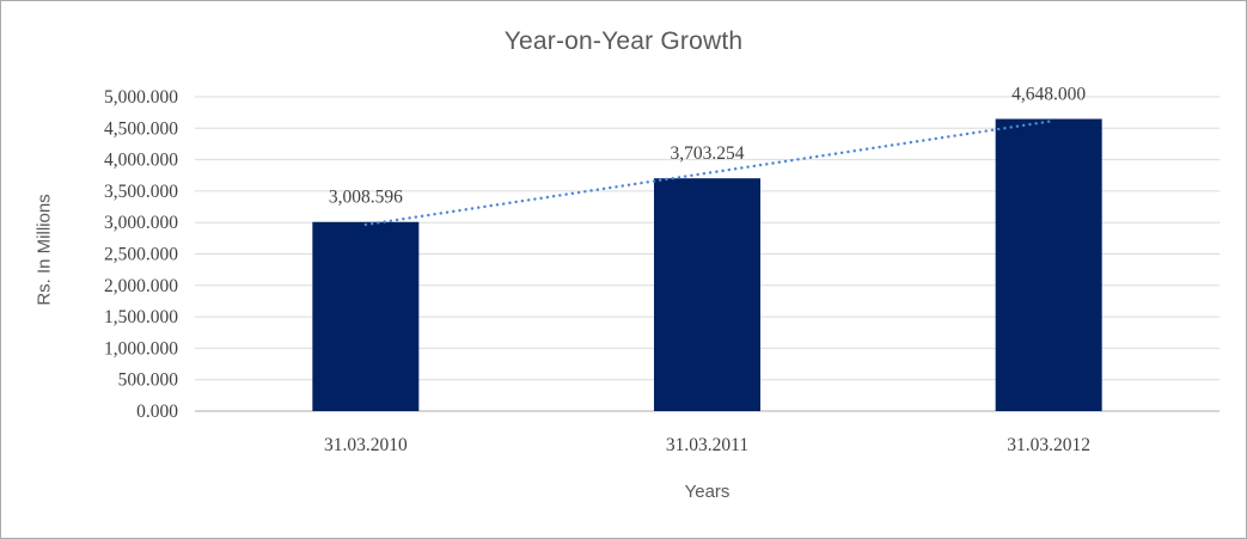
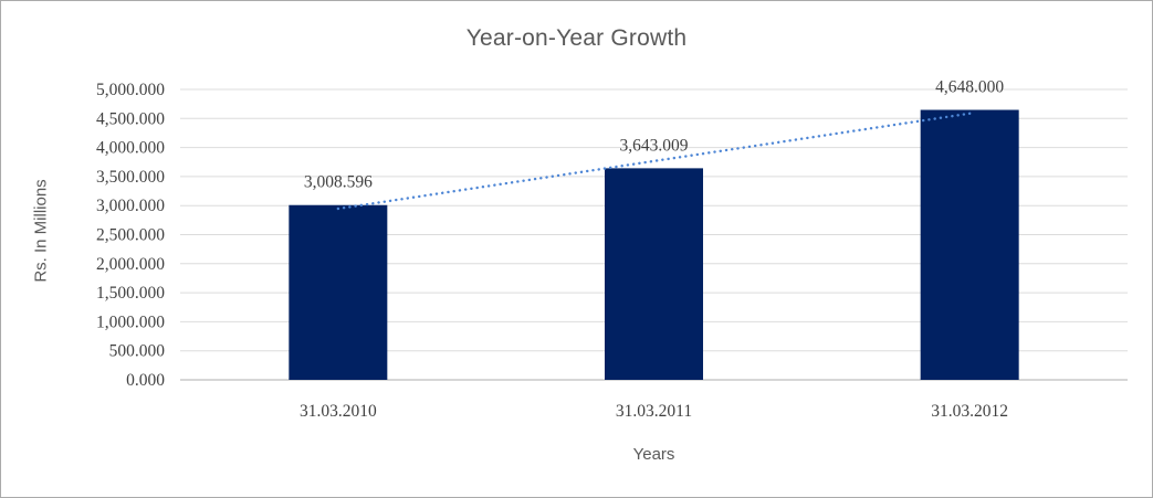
31.03.2011: 3,703.254 -> 3,643.009
